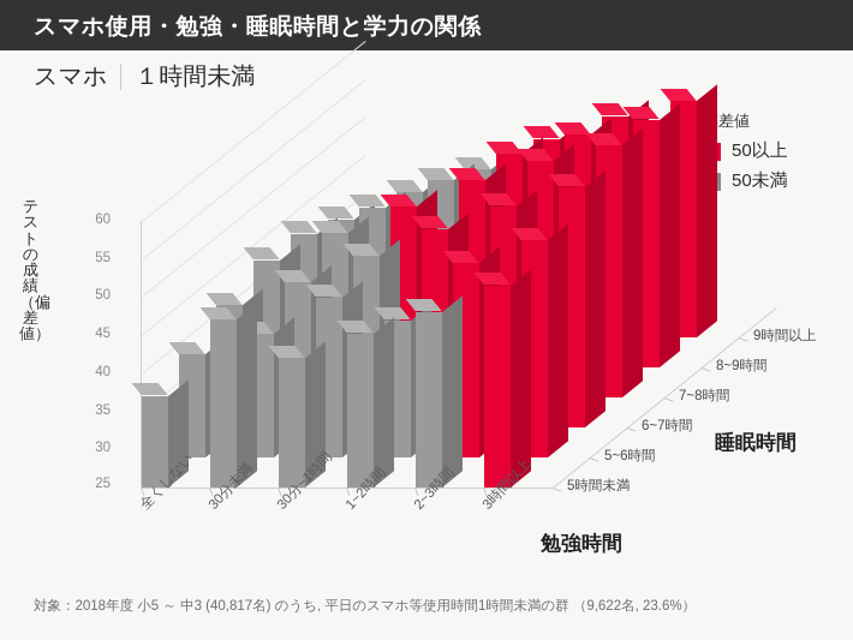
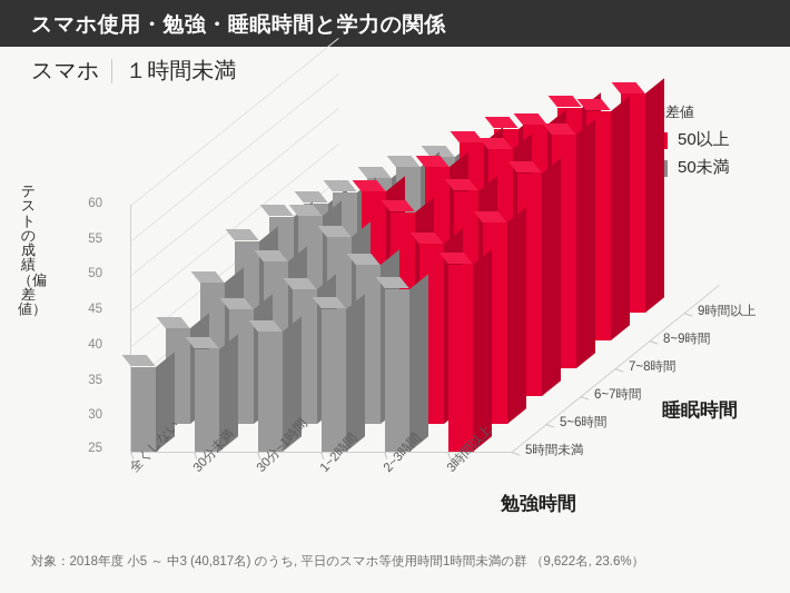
5時間未満/30分未満: 47 -> 40
5~6時間/30分~1時間: 46 -> 44
5~6時間/1~2時間: 43 -> 48
